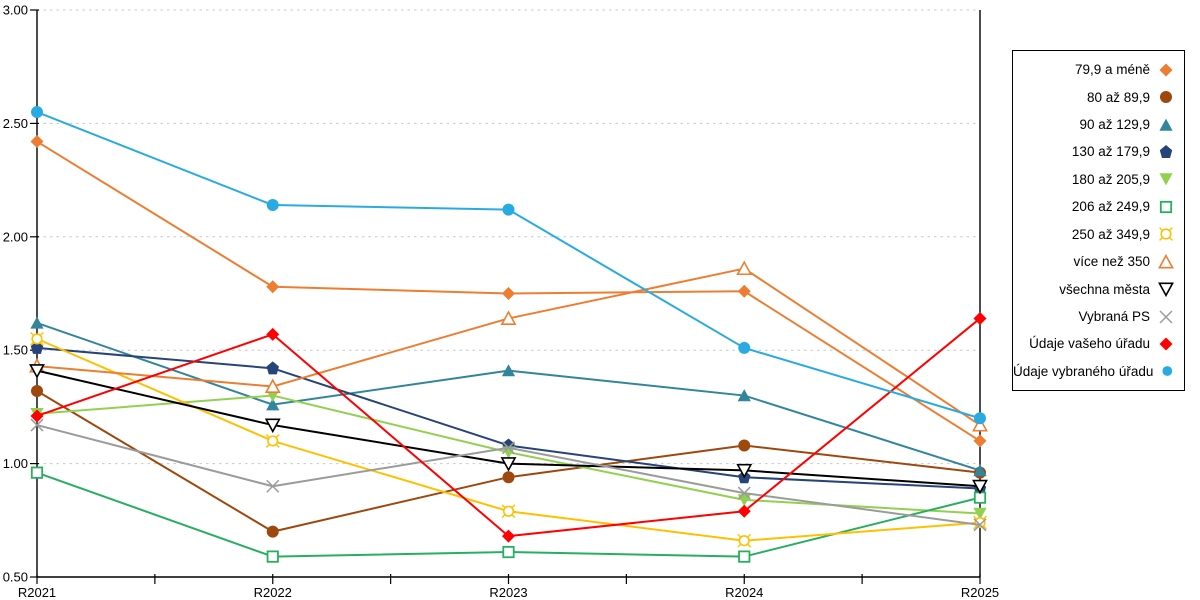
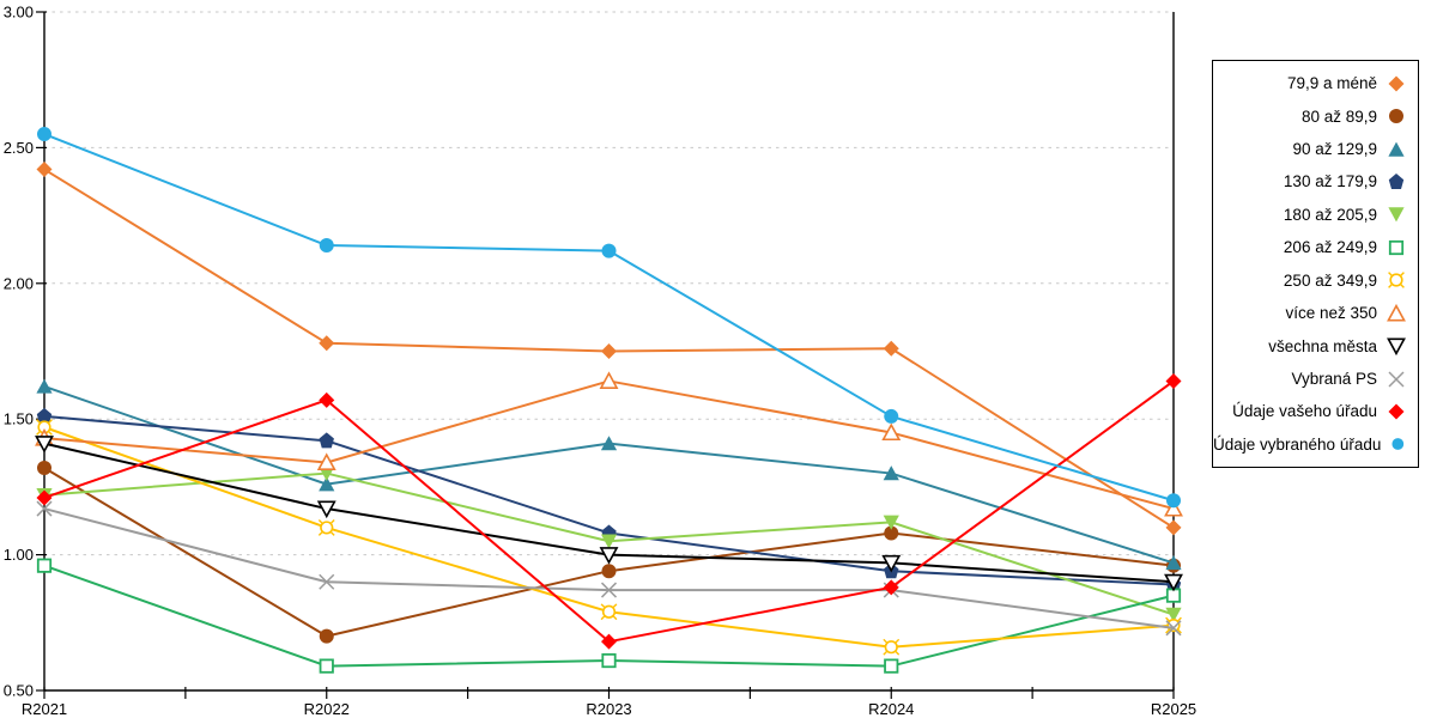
250 až 349,9/R2021: 1.55 -> 1.47
Vybraná PS/R2023: 1.07 -> 0.87
180 až 205,9/R2024: 0.84 -> 1.12
více než 350/R2024: 1.86 -> 1.45
Údaje vašeho úřadu/R2024: 0.79 -> 0.88
